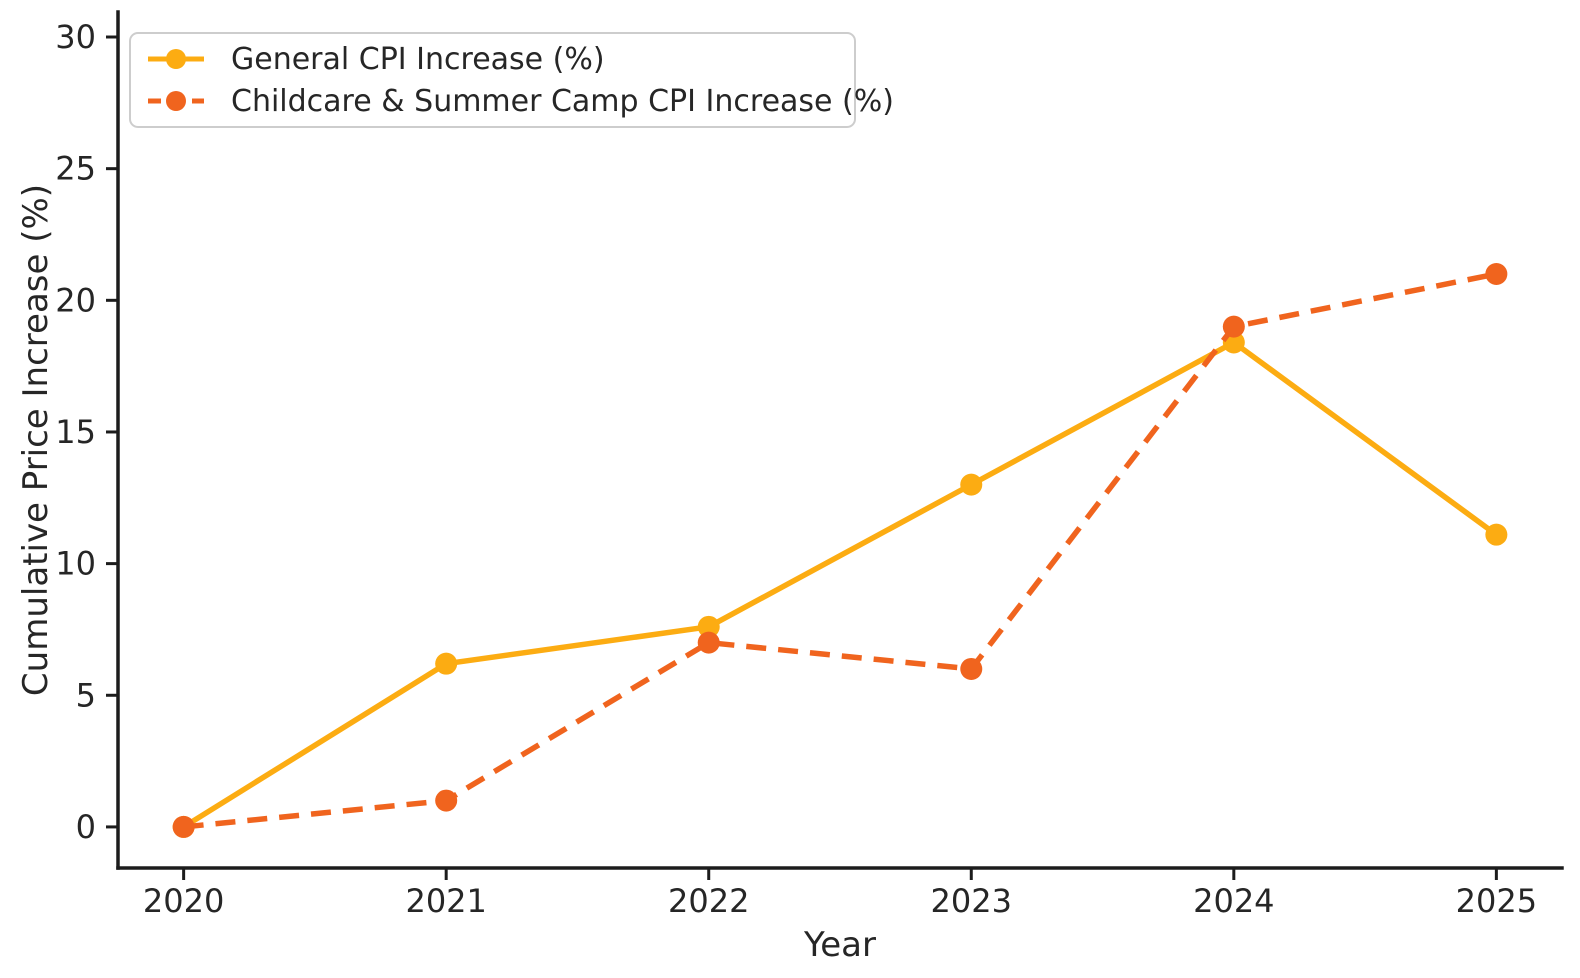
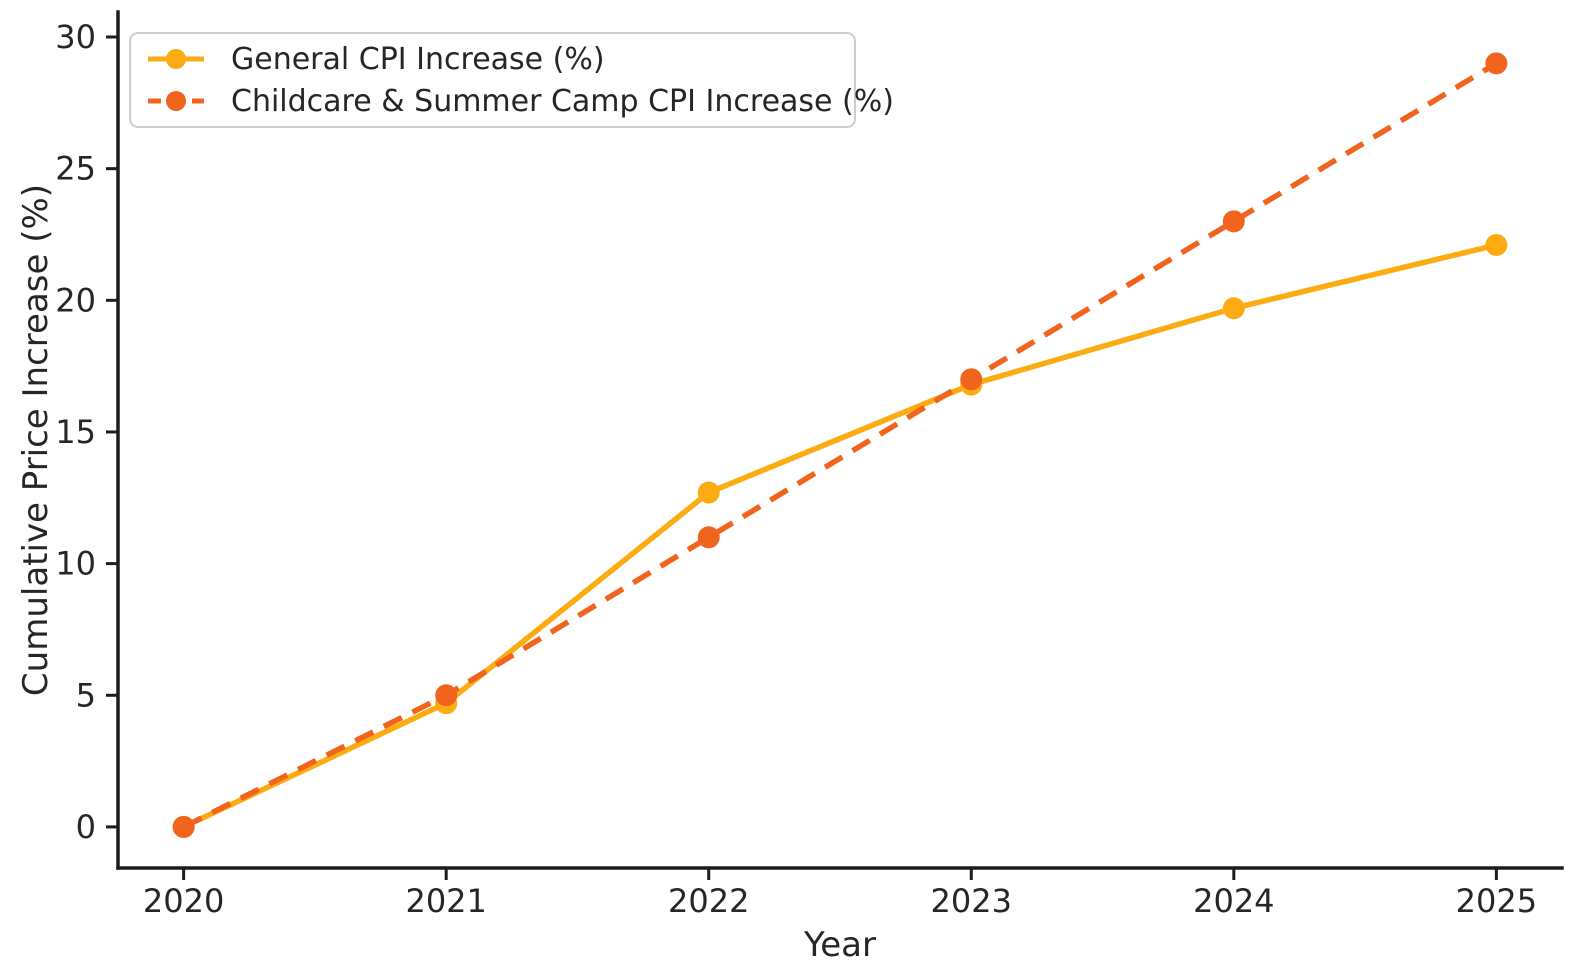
General CPI Increase (%)/2021: 6.2 -> 4.7
Childcare & Summer Camp CPI Increase (%)/2021: 1 -> 5
General CPI Increase (%)/2022: 7.6 -> 12.7
Childcare & Summer Camp CPI Increase (%)/2022: 7 -> 11
General CPI Increase (%)/2023: 13.0 -> 16.8
Childcare & Summer Camp CPI Increase (%)/2023: 6 -> 17
General CPI Increase (%)/2024: 18.4 -> 19.7
Childcare & Summer Camp CPI Increase (%)/2024: 19 -> 23
General CPI Increase (%)/2025: 11.1 -> 22.1
Childcare & Summer Camp CPI Increase (%)/2025: 21 -> 29
